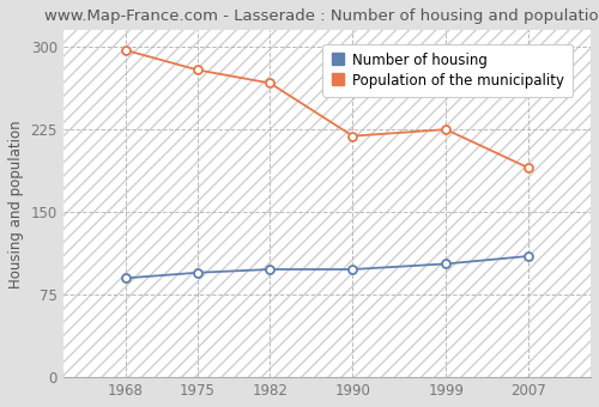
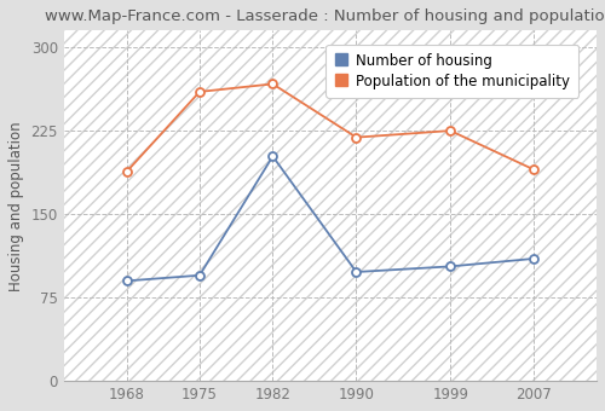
Population of the municipality/1968: 297 -> 188
Population of the municipality/1975: 279 -> 260
Number of housing/1982: 98 -> 202
